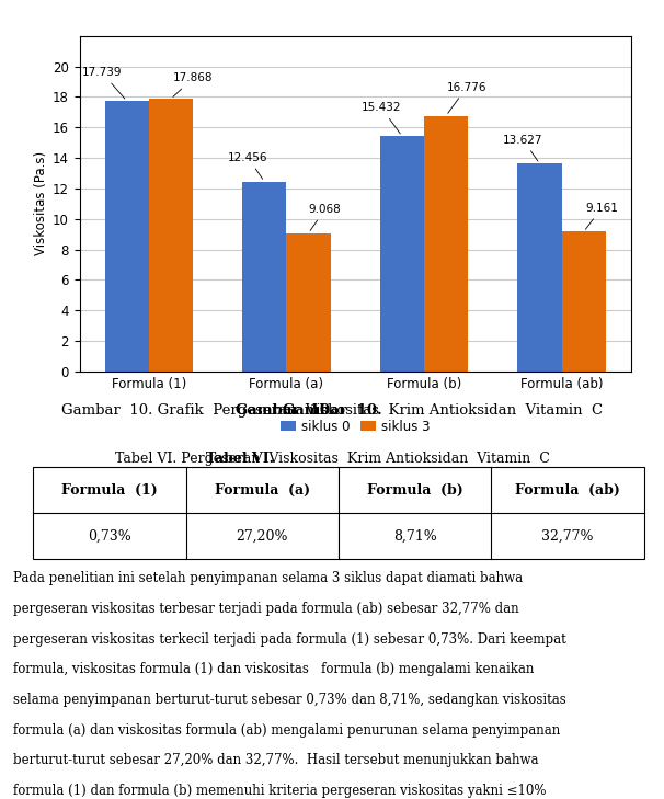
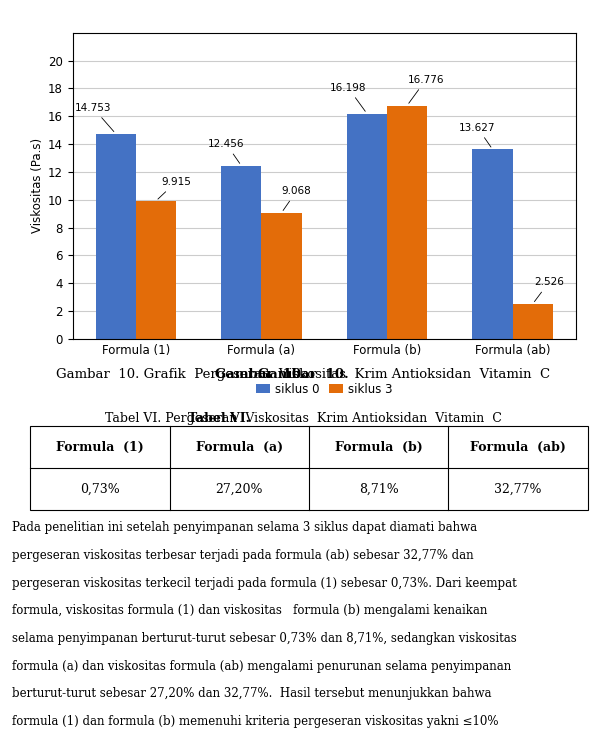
siklus 0/Formula (1): 17.739 -> 14.753
siklus 3/Formula (1): 17.868 -> 9.915
siklus 0/Formula (b): 15.432 -> 16.198
siklus 3/Formula (ab): 9.161 -> 2.526
